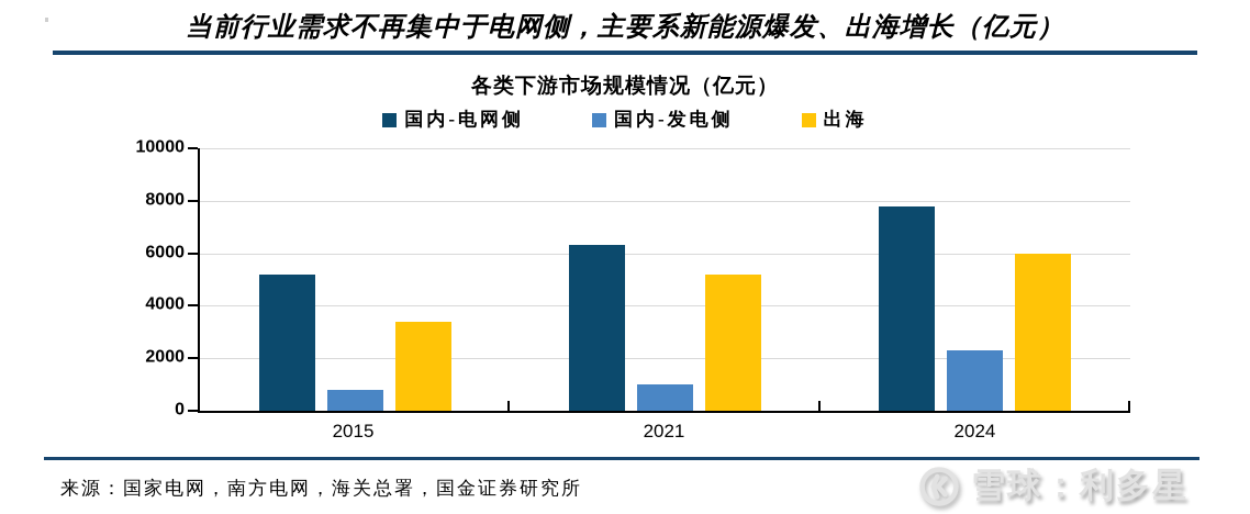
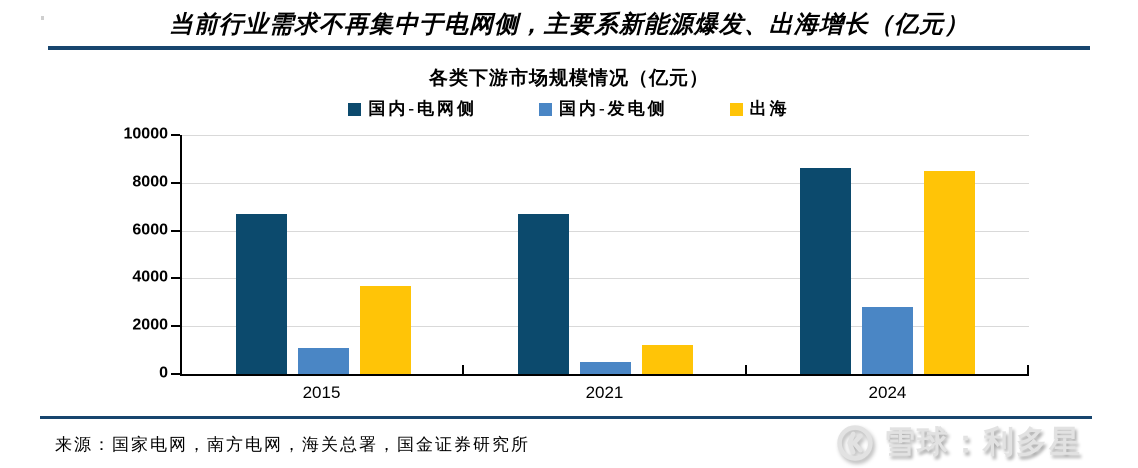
国内-电网侧/2015: 5200 -> 6700
国内-发电侧/2015: 800 -> 1100
出海/2015: 3400 -> 3700
国内-电网侧/2021: 6300 -> 6700
国内-发电侧/2021: 1000 -> 500
出海/2021: 5200 -> 1200
国内-电网侧/2024: 7800 -> 8600
国内-发电侧/2024: 2300 -> 2800
出海/2024: 6000 -> 8500
